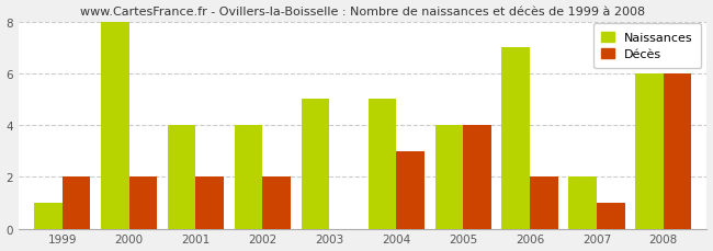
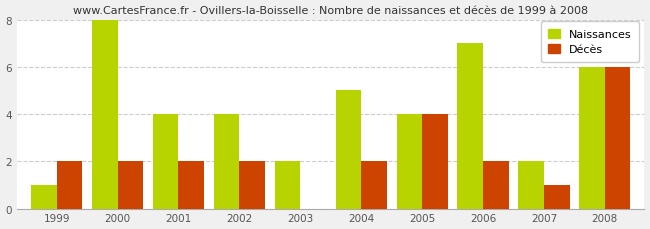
Naissances/2003: 5 -> 2
Décès/2004: 3 -> 2
